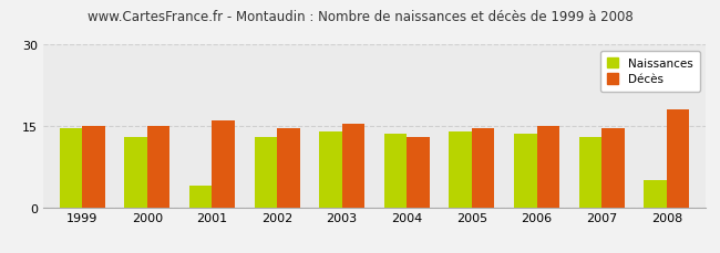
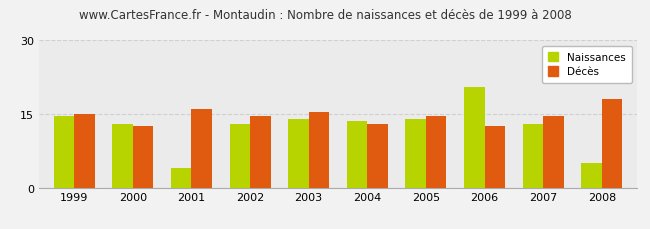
Décès/2000: 15.0 -> 12.5
Naissances/2006: 13.5 -> 20.5
Décès/2006: 15.0 -> 12.5
